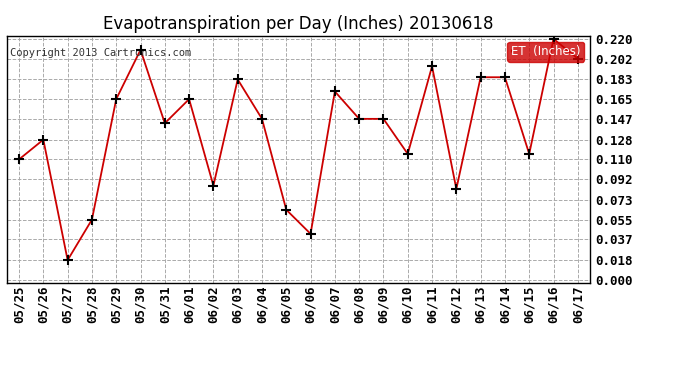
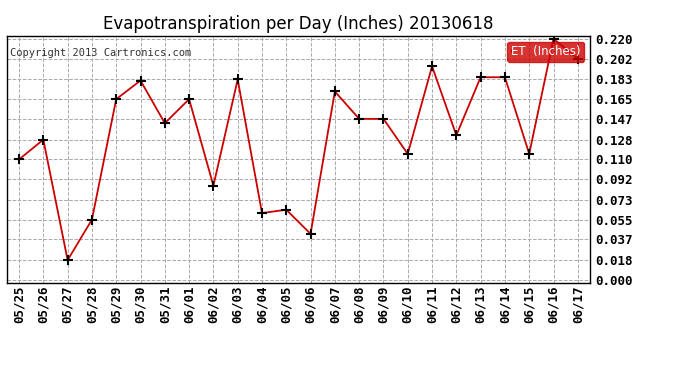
05/30: 0.210 -> 0.182
06/04: 0.147 -> 0.061
06/12: 0.083 -> 0.132
